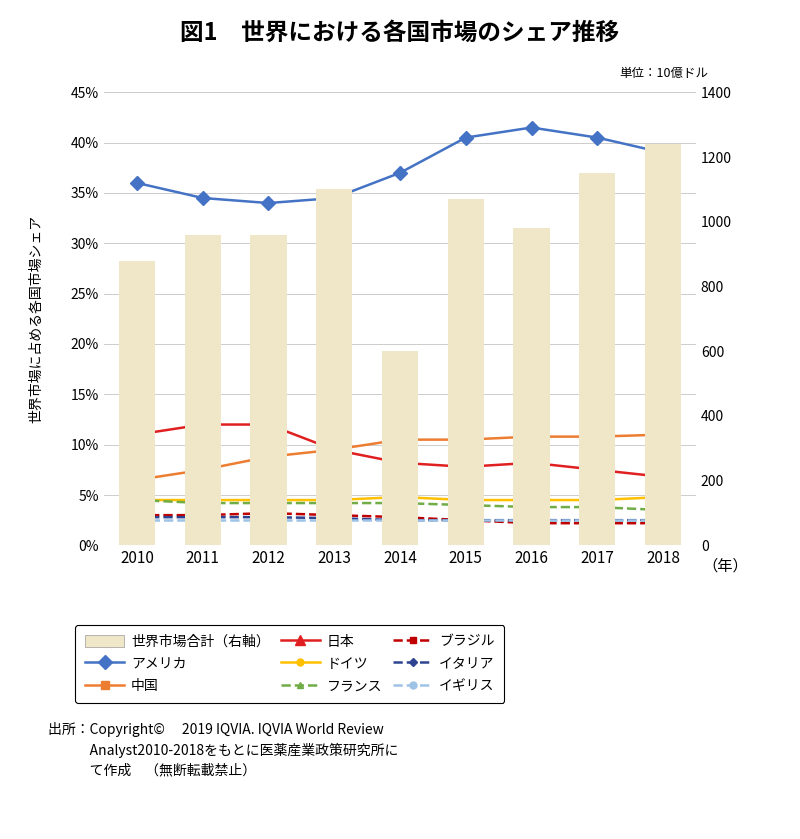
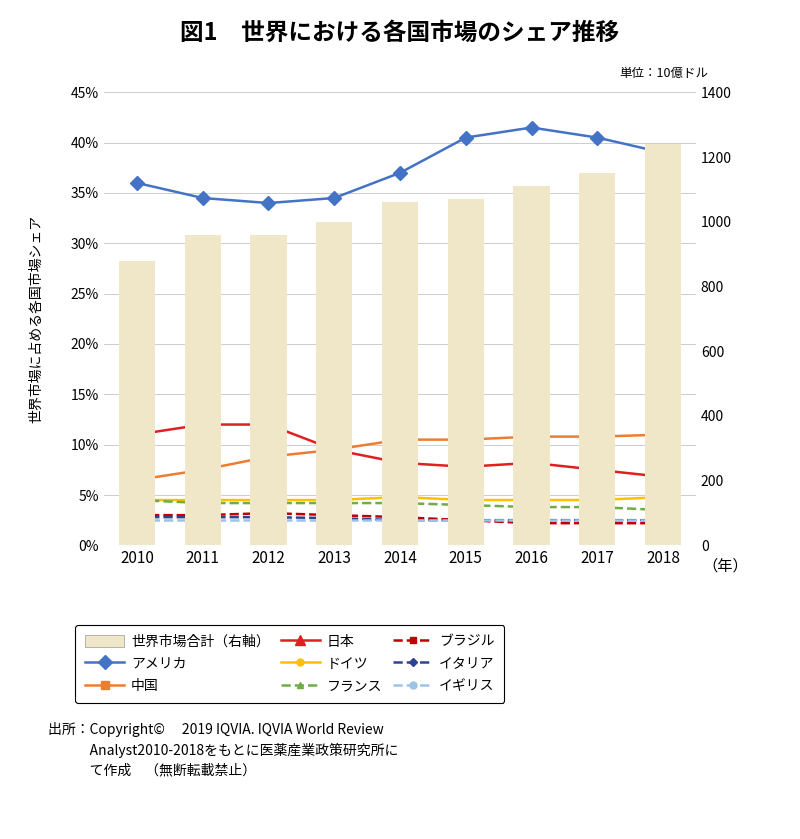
世界市場合計（右軸）/2013: 1100 -> 1000
世界市場合計（右軸）/2014: 600 -> 1060
世界市場合計（右軸）/2016: 980 -> 1110
